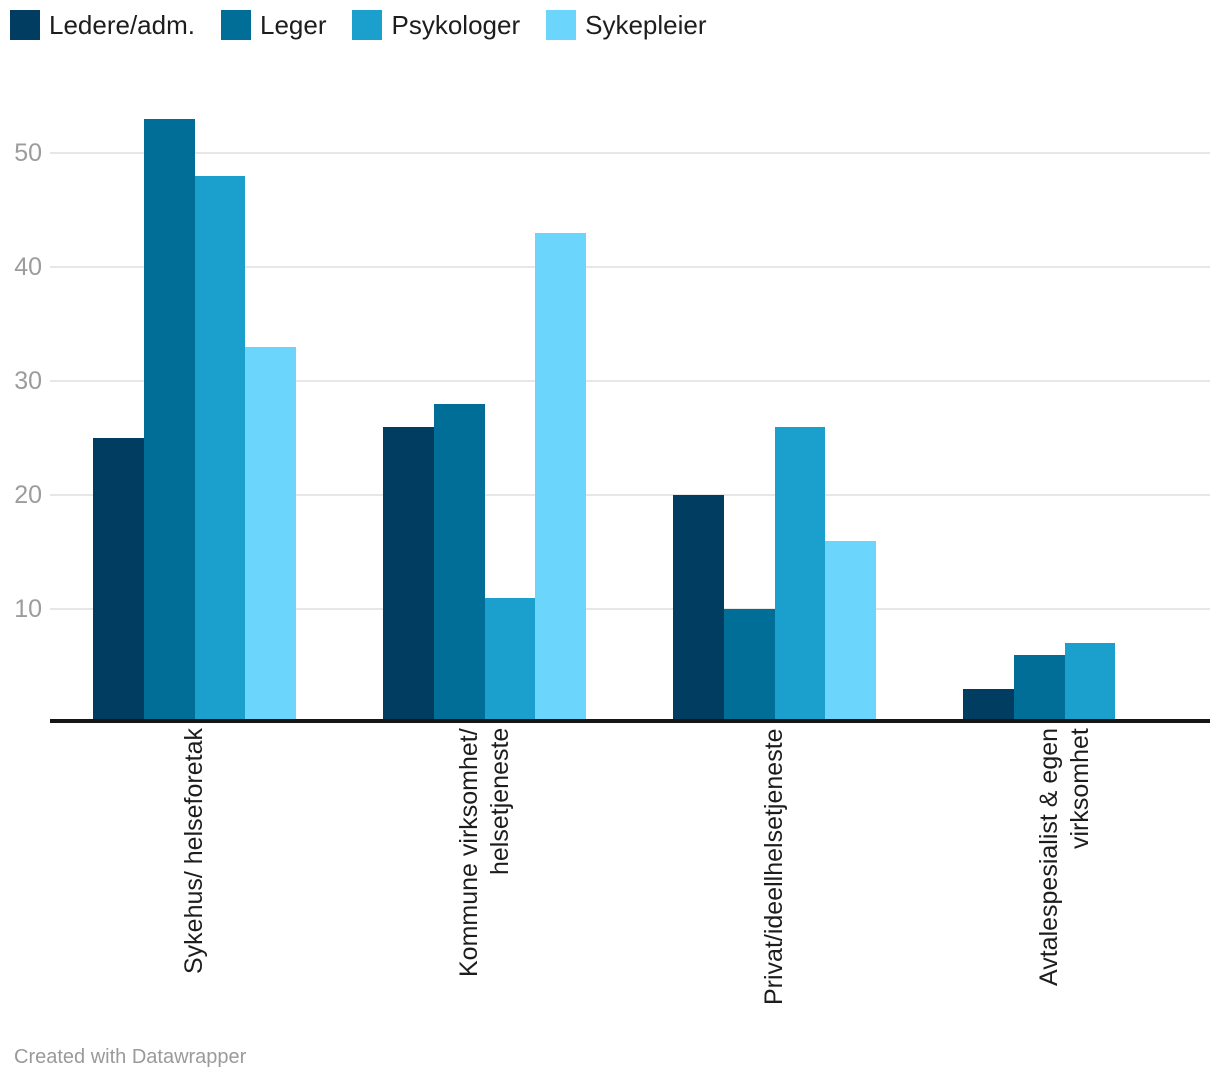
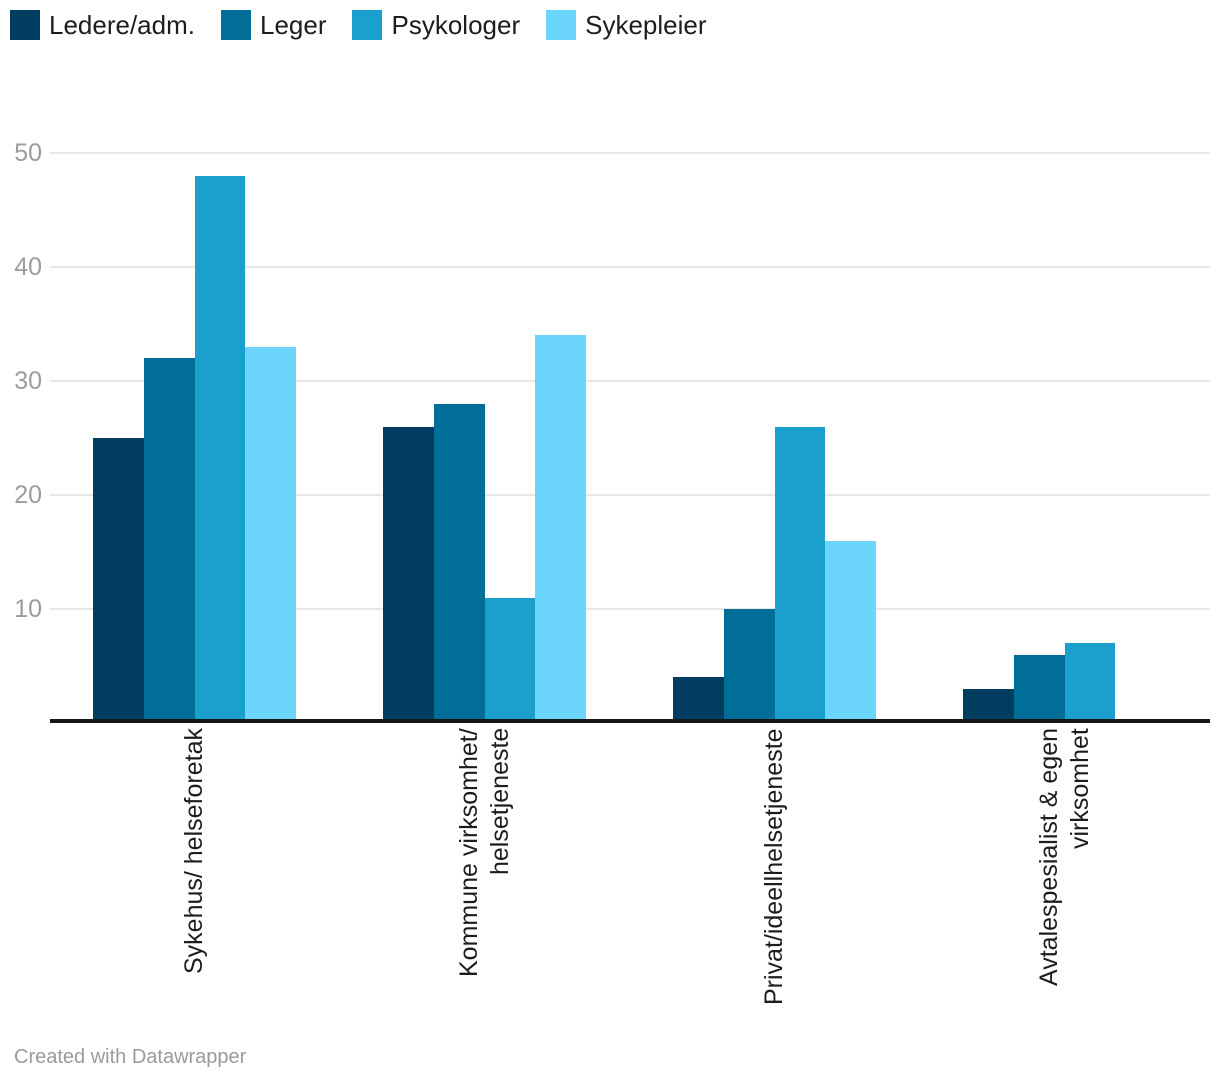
Leger/Sykehus/ helseforetak: 53 -> 32
Sykepleier/Kommune virksomhet/ helsetjeneste: 43 -> 34
Ledere/adm./Privat/ideellhelsetjeneste: 20 -> 4
